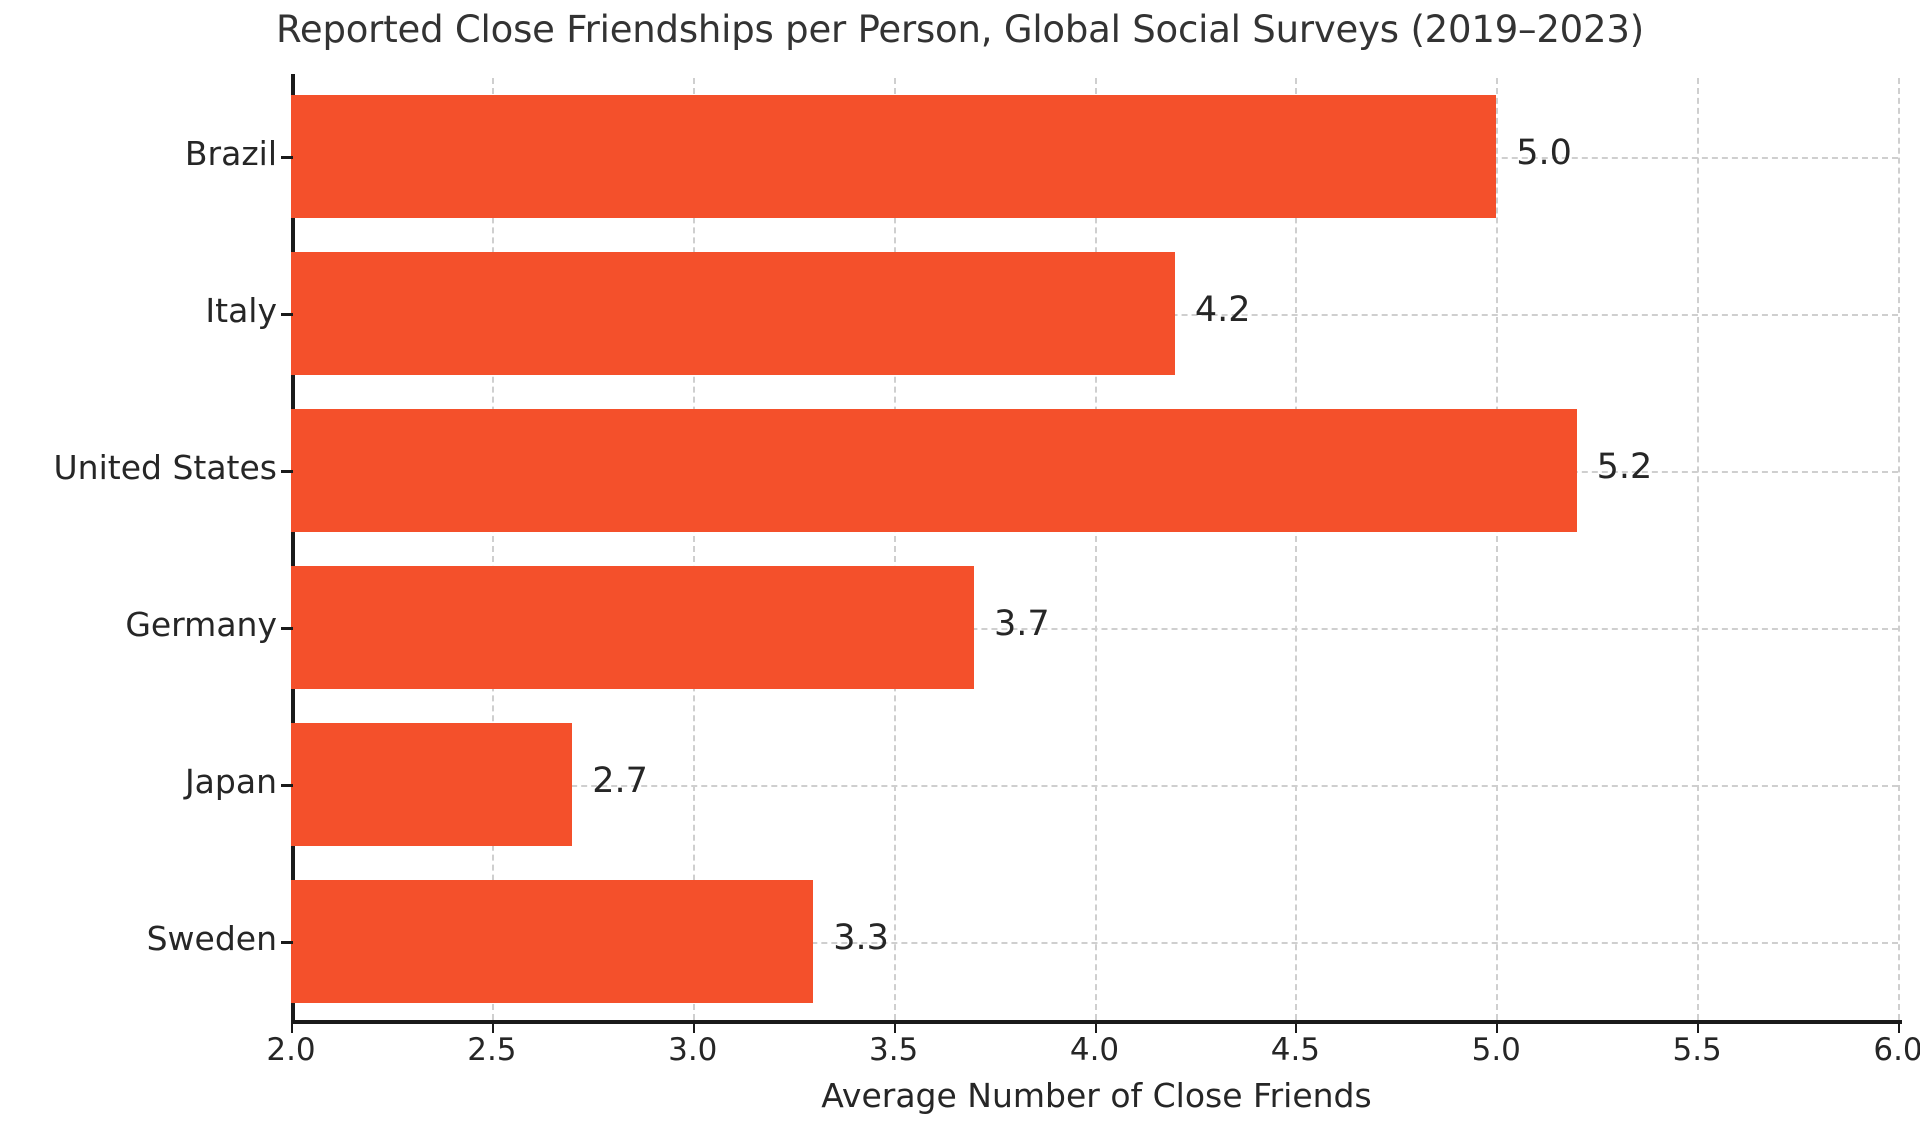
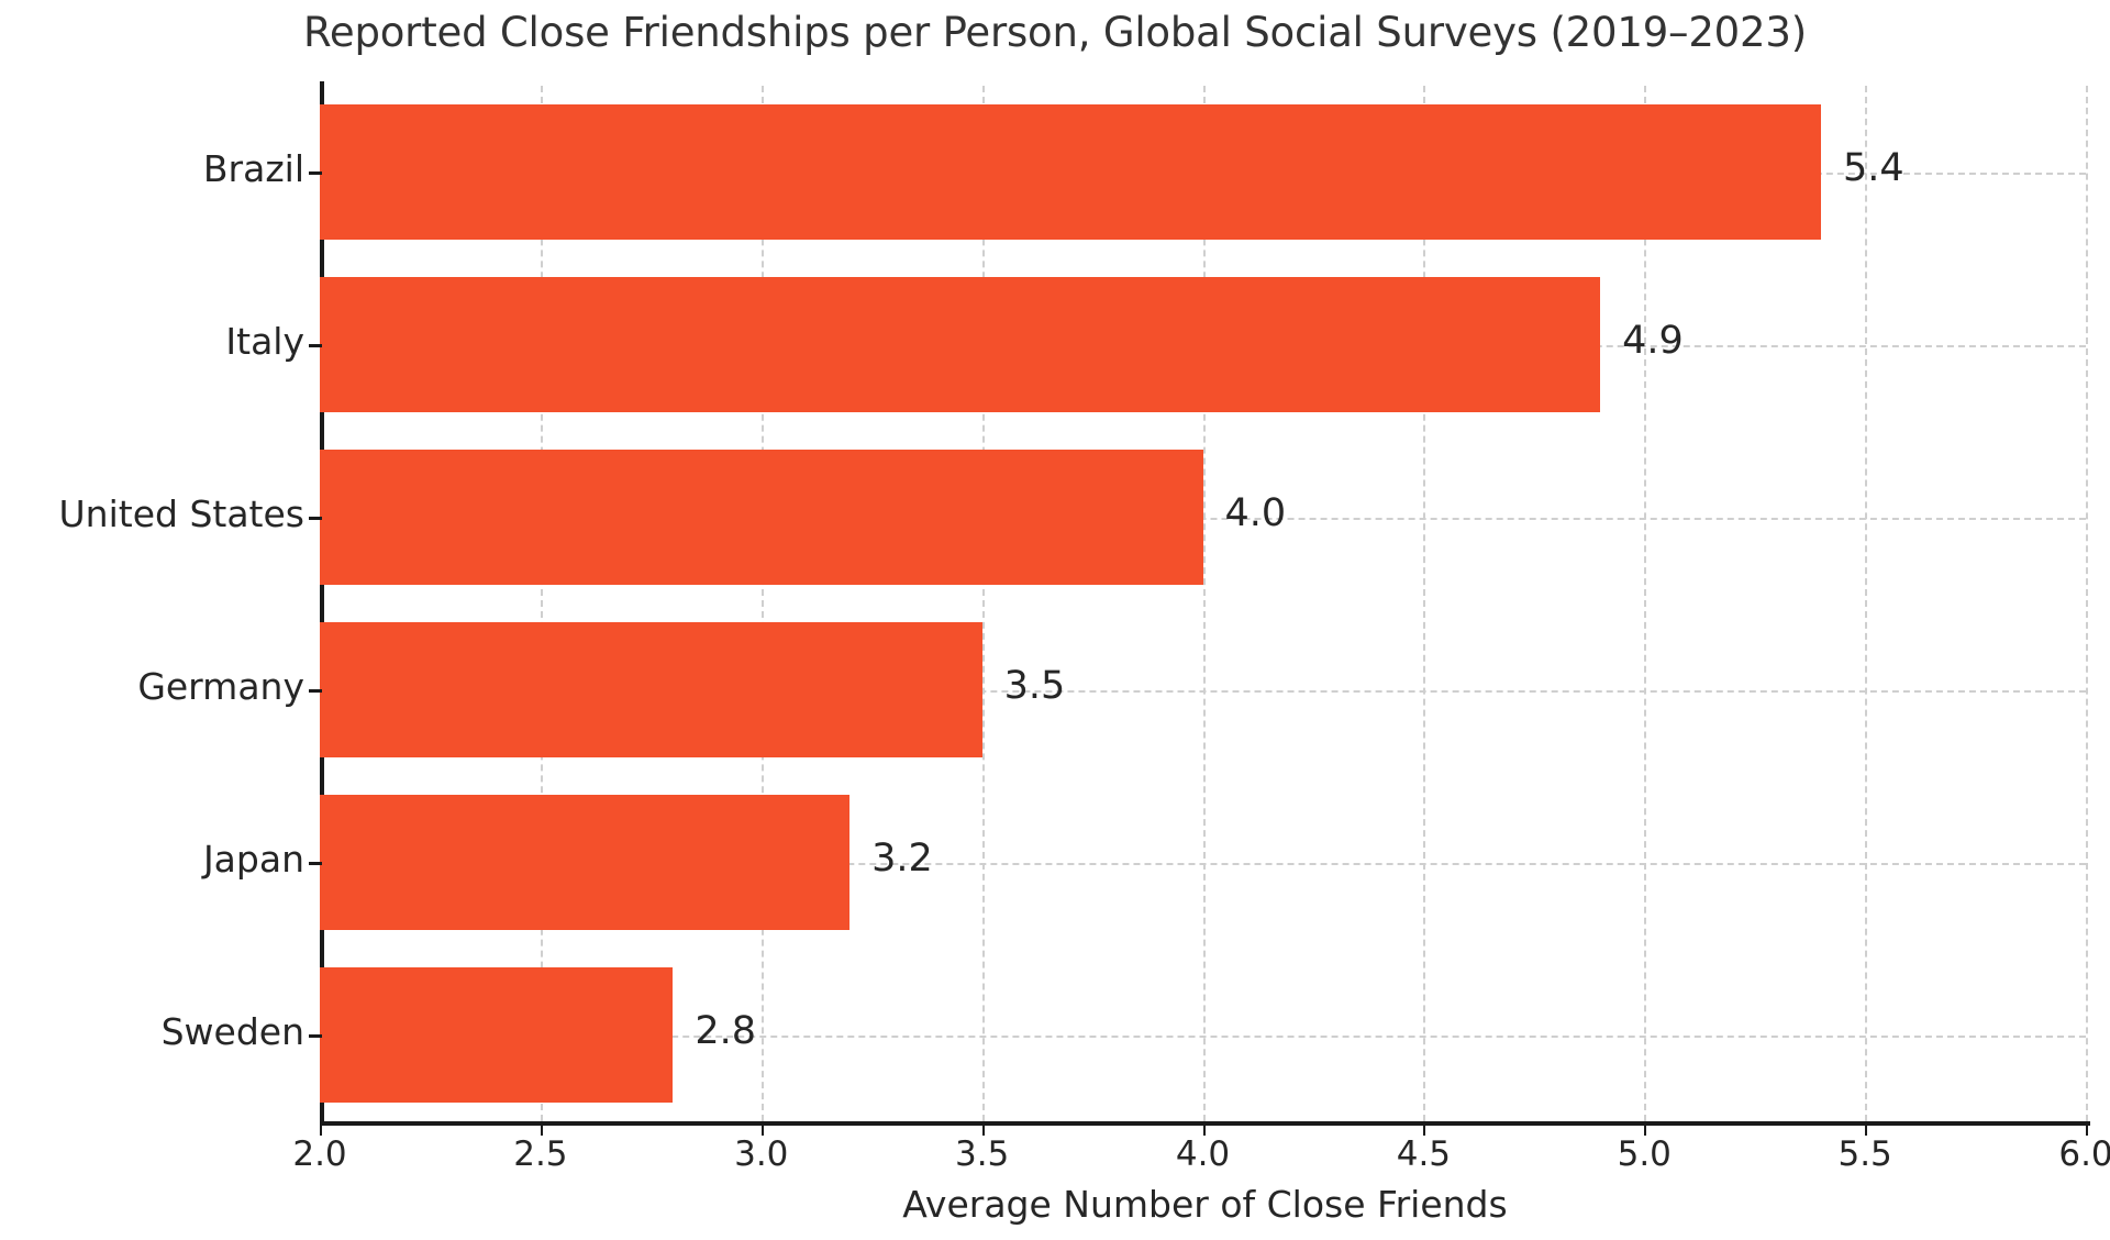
Brazil: 5.0 -> 5.4
Italy: 4.2 -> 4.9
United States: 5.2 -> 4.0
Germany: 3.7 -> 3.5
Japan: 2.7 -> 3.2
Sweden: 3.3 -> 2.8
